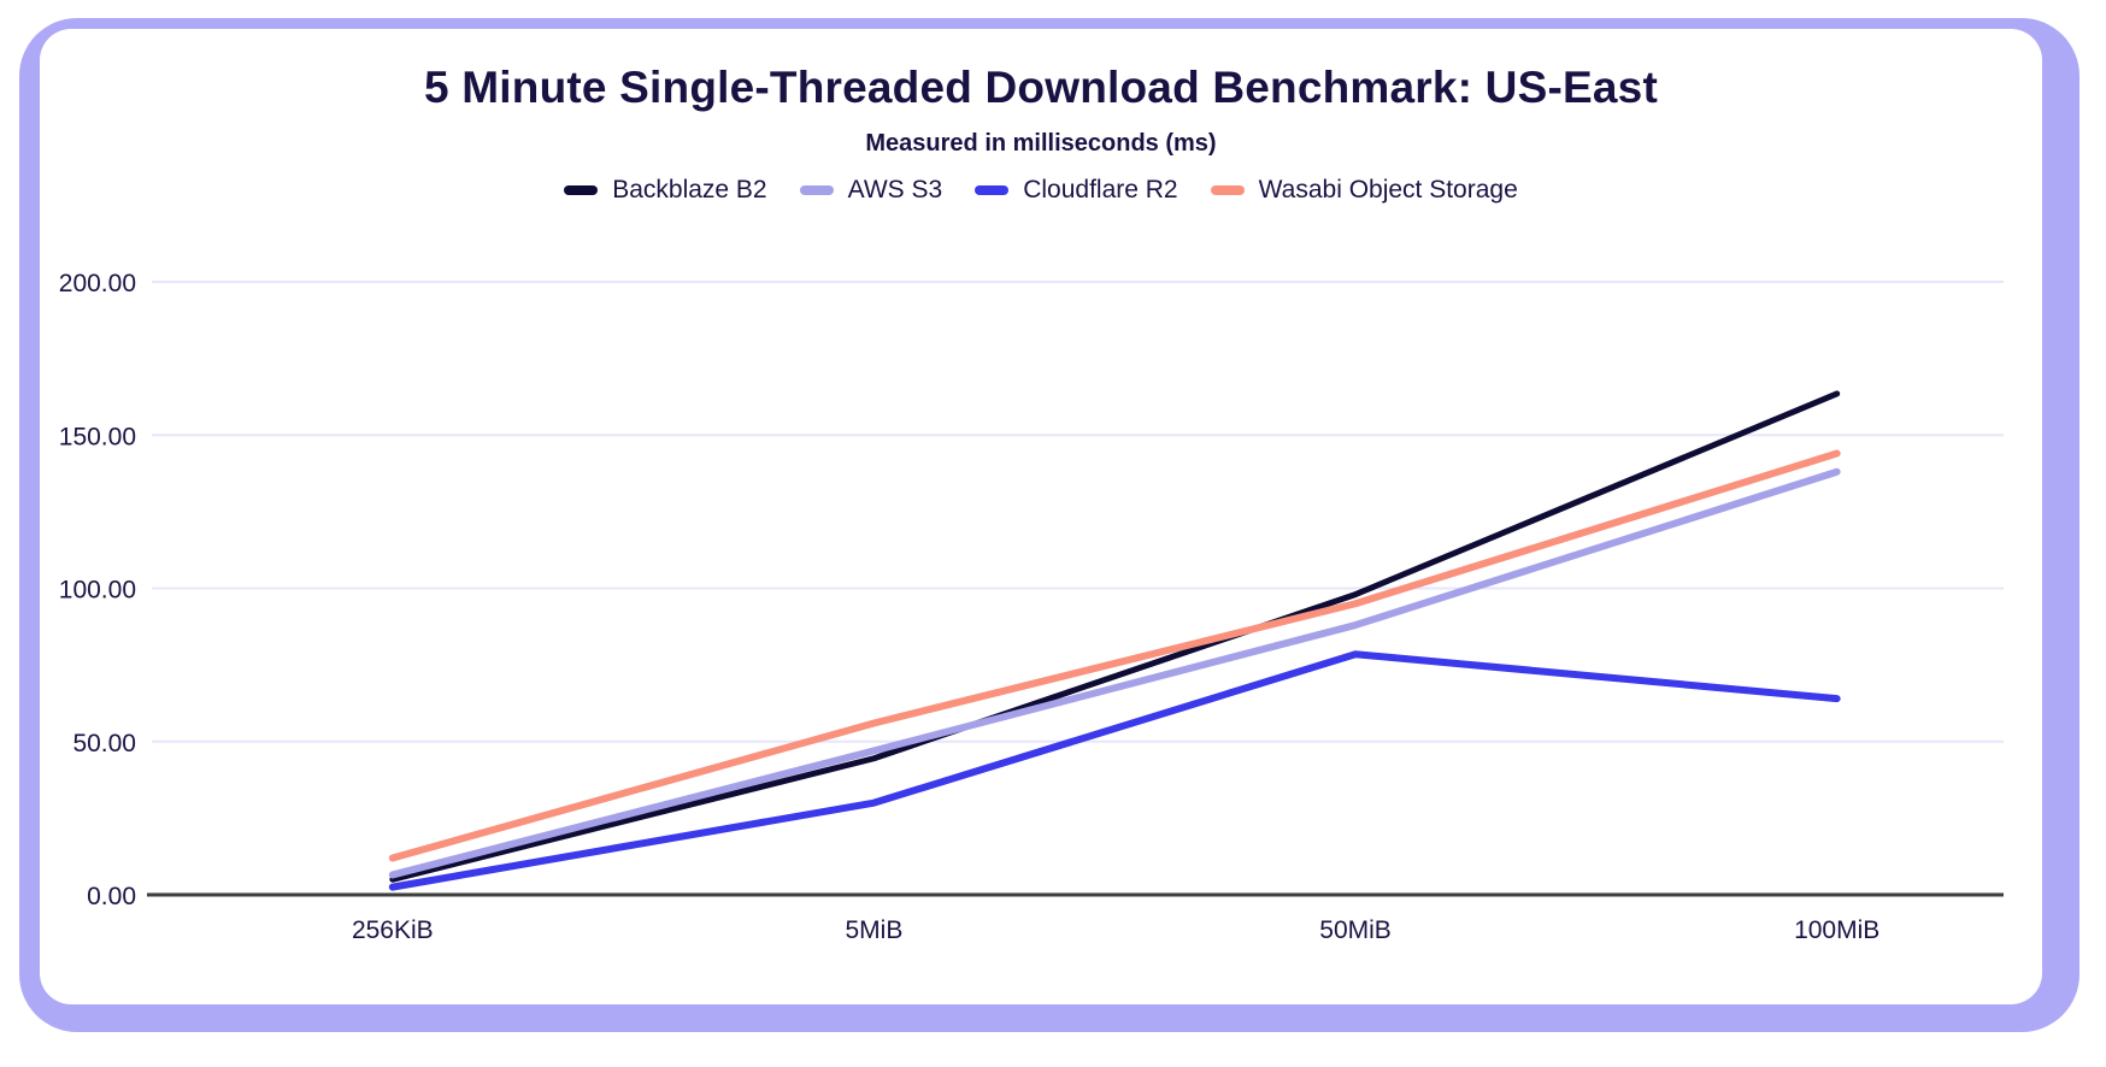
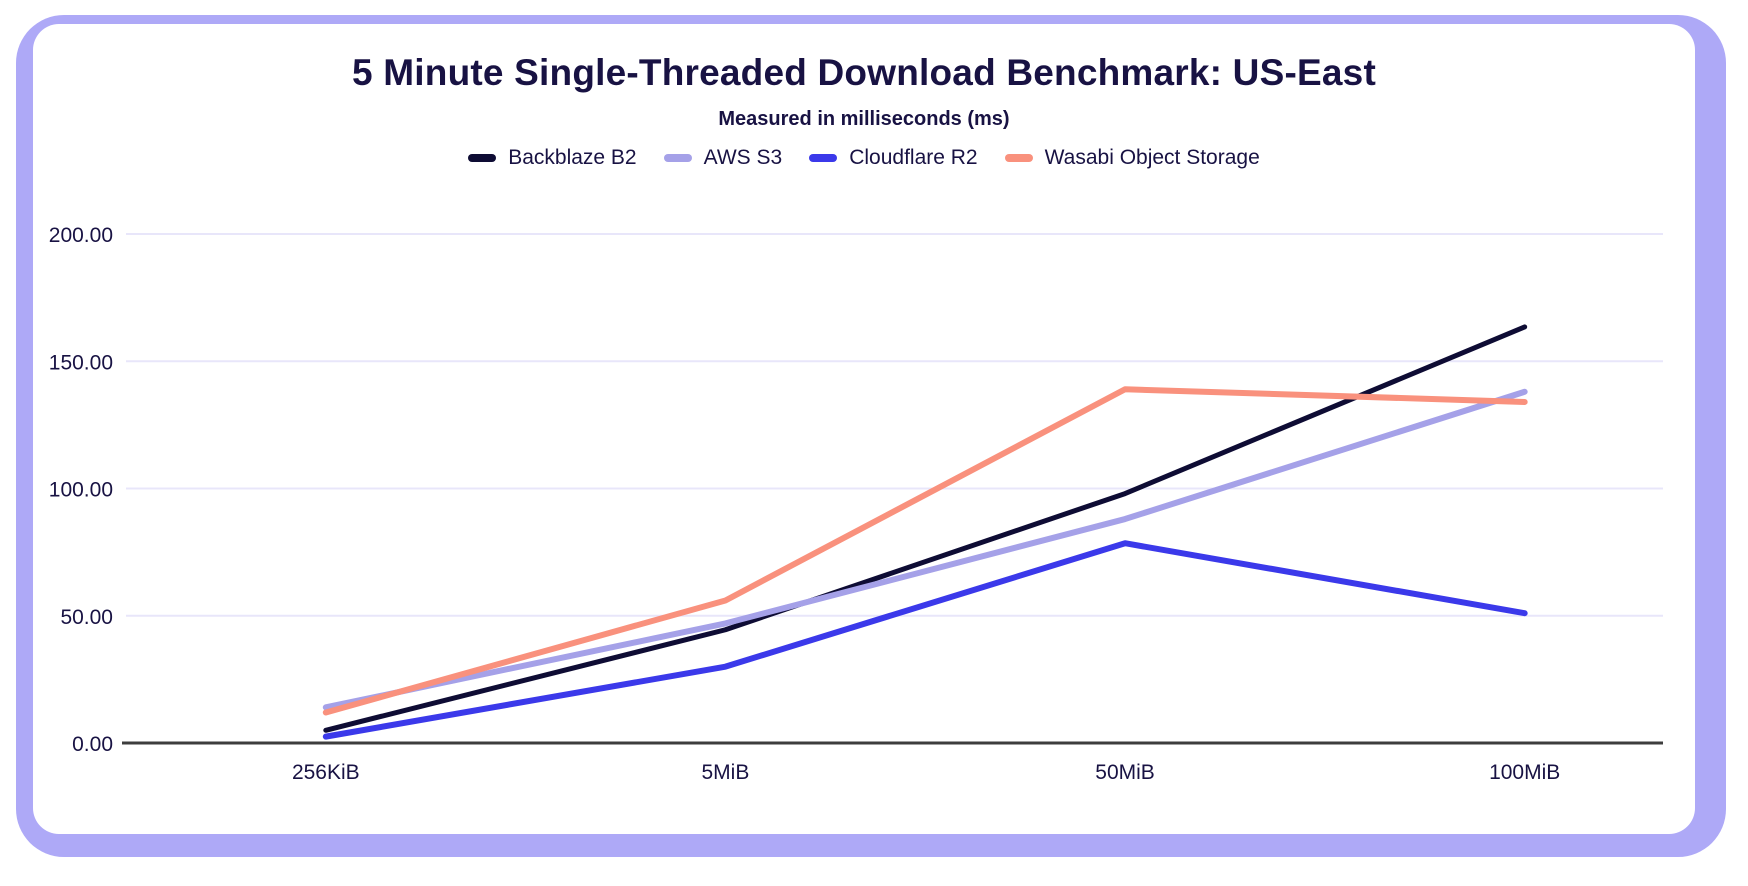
AWS S3/256KiB: 6 -> 14
Wasabi Object Storage/50MiB: 95 -> 139
Cloudflare R2/100MiB: 64 -> 51
Wasabi Object Storage/100MiB: 144 -> 134
